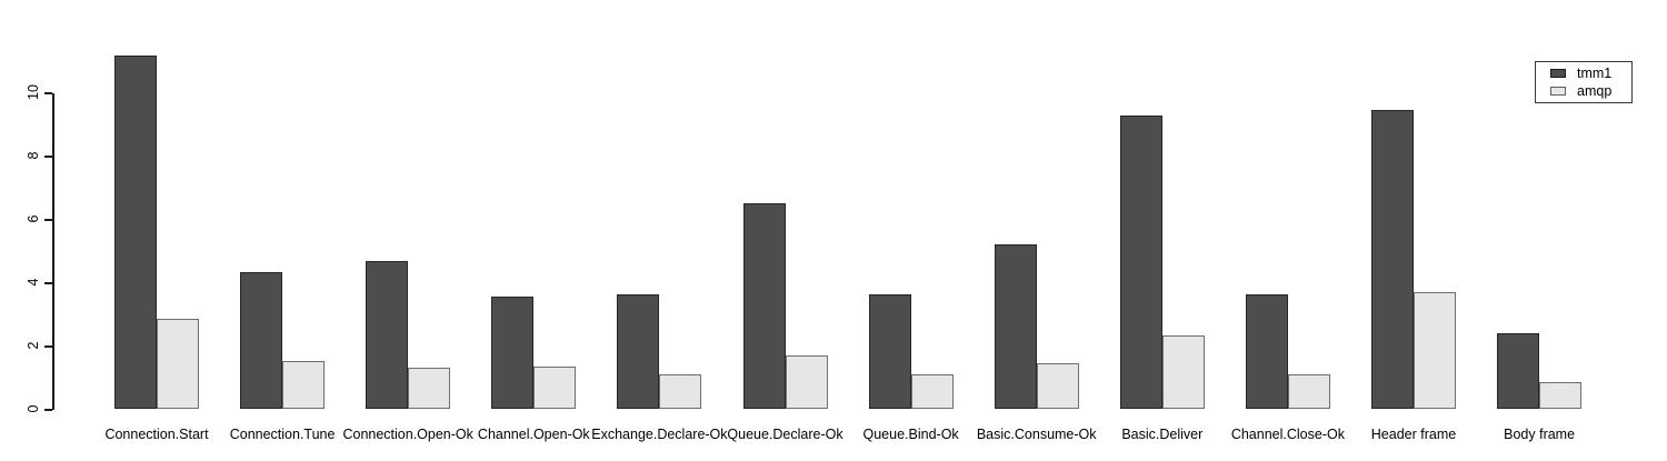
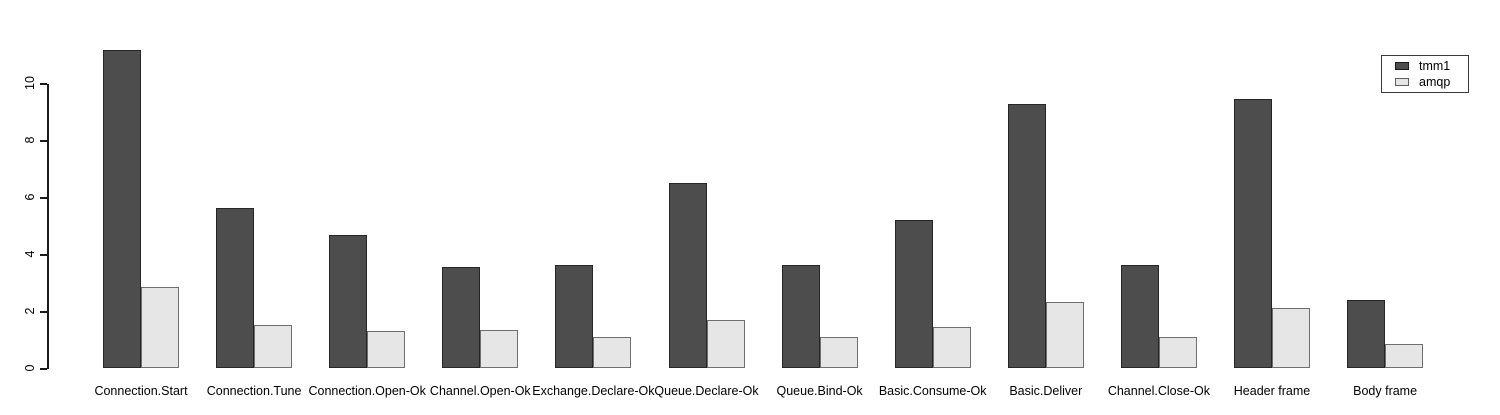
tmm1/Connection.Tune: 4.3 -> 5.6
amqp/Header frame: 3.7 -> 2.1
